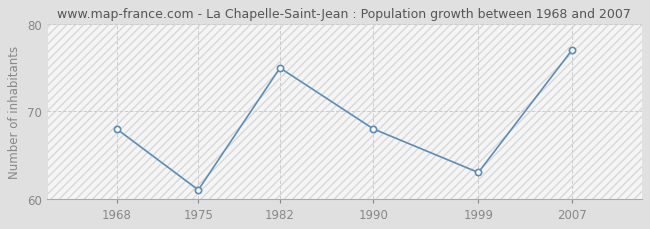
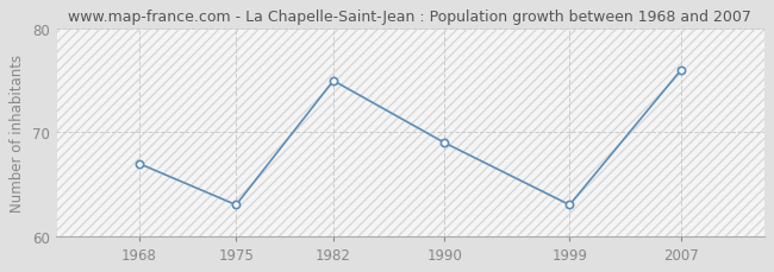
1968: 68 -> 67
1975: 61 -> 63
1990: 68 -> 69
2007: 77 -> 76
